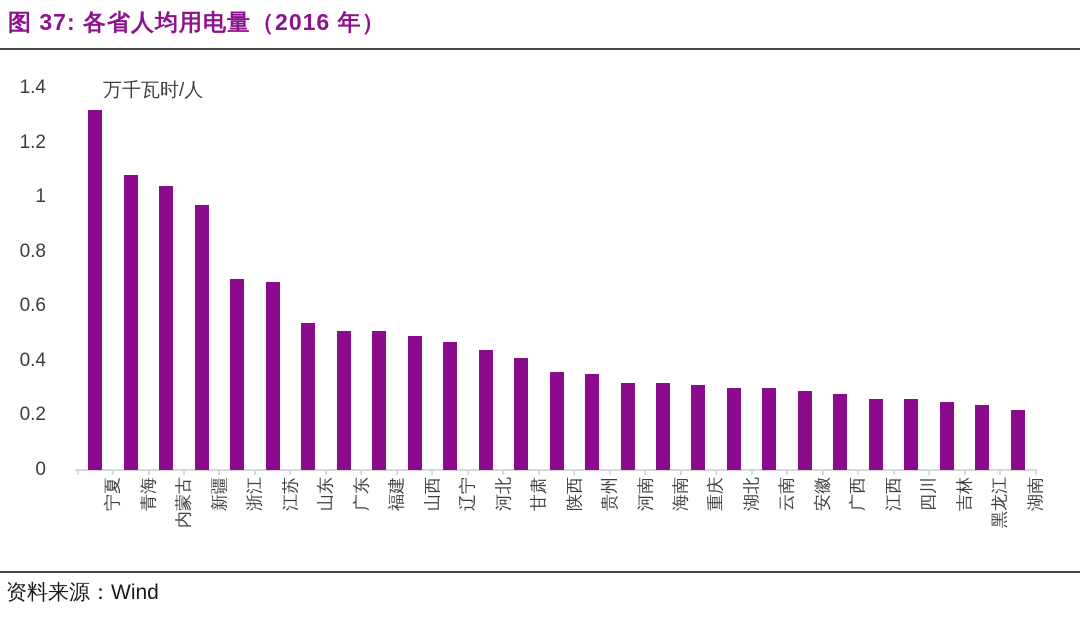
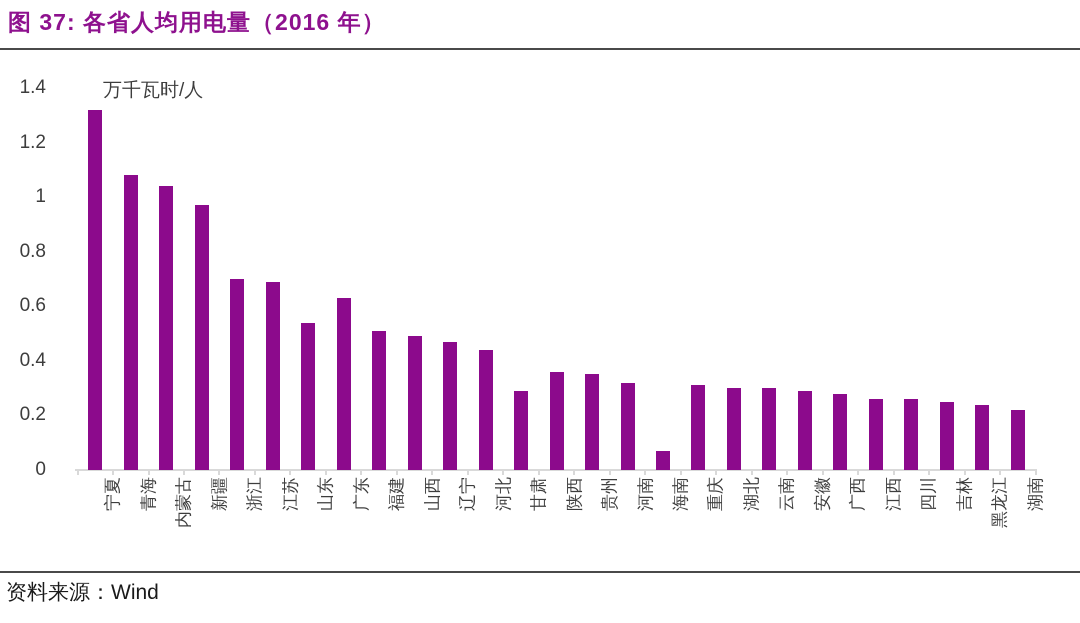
广东: 0.51 -> 0.63
甘肃: 0.41 -> 0.29
海南: 0.32 -> 0.07
